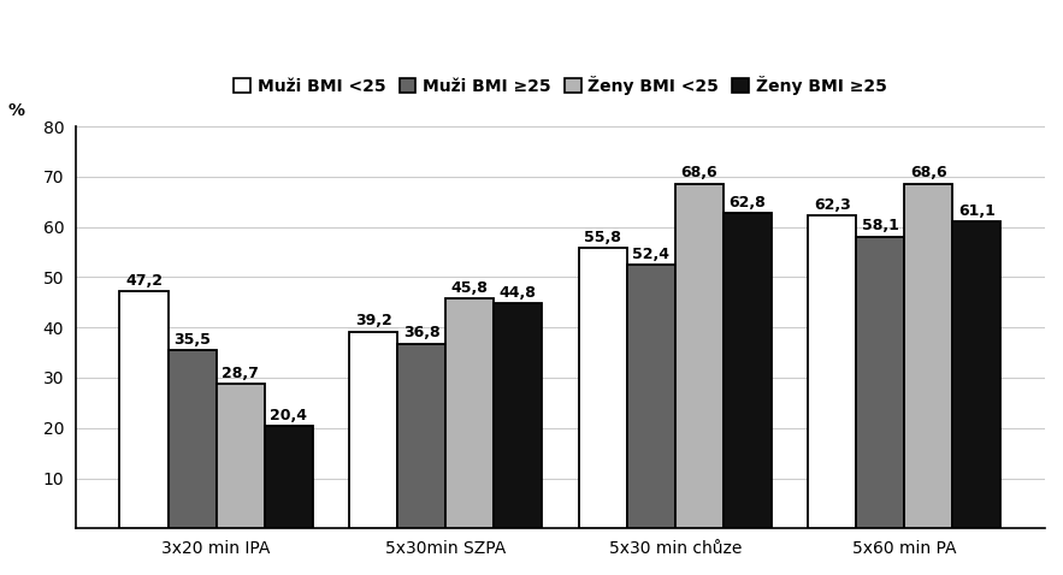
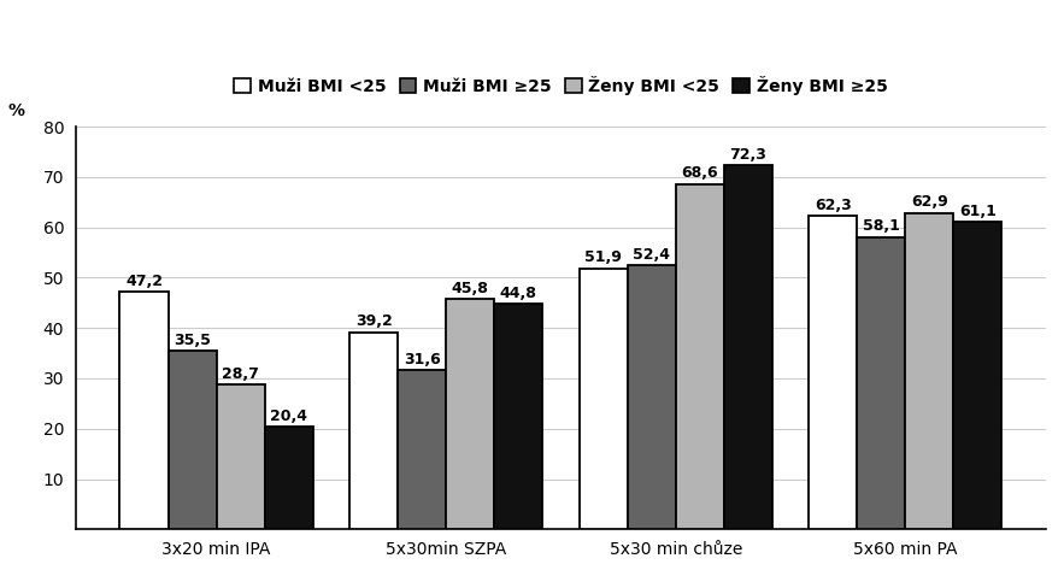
Muži BMI ≥25/5x30min SZPA: 36,8 -> 31,6
Muži BMI <25/5x30 min chůze: 55,8 -> 51,9
Ženy BMI ≥25/5x30 min chůze: 62,8 -> 72,3
Ženy BMI <25/5x60 min PA: 68,6 -> 62,9
